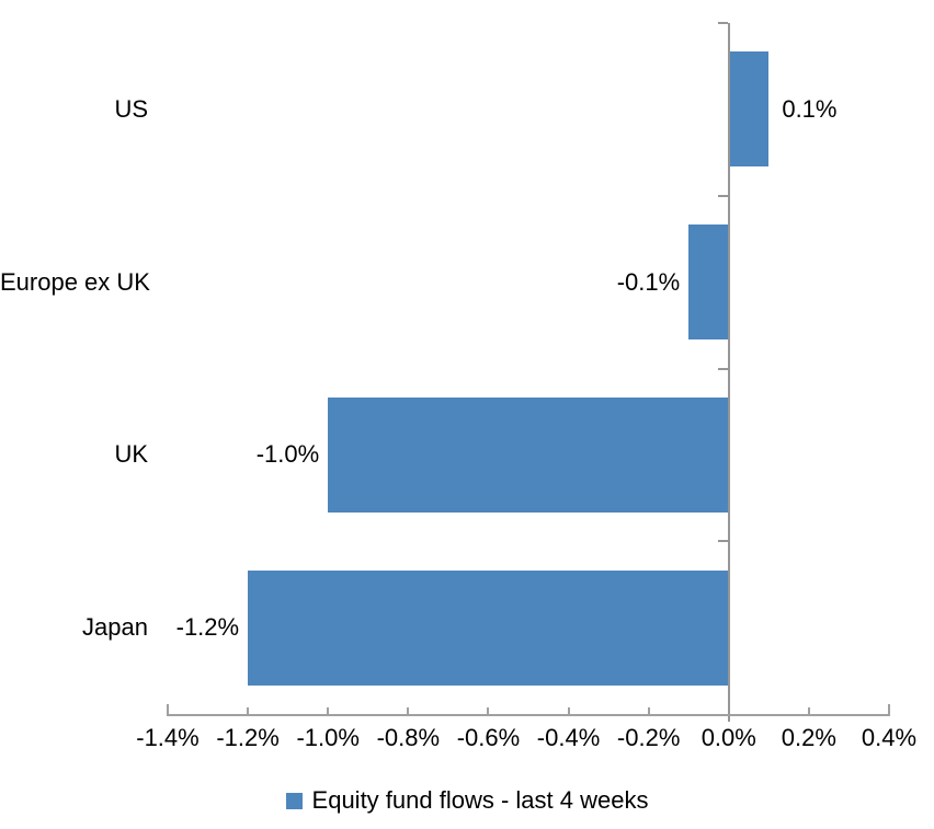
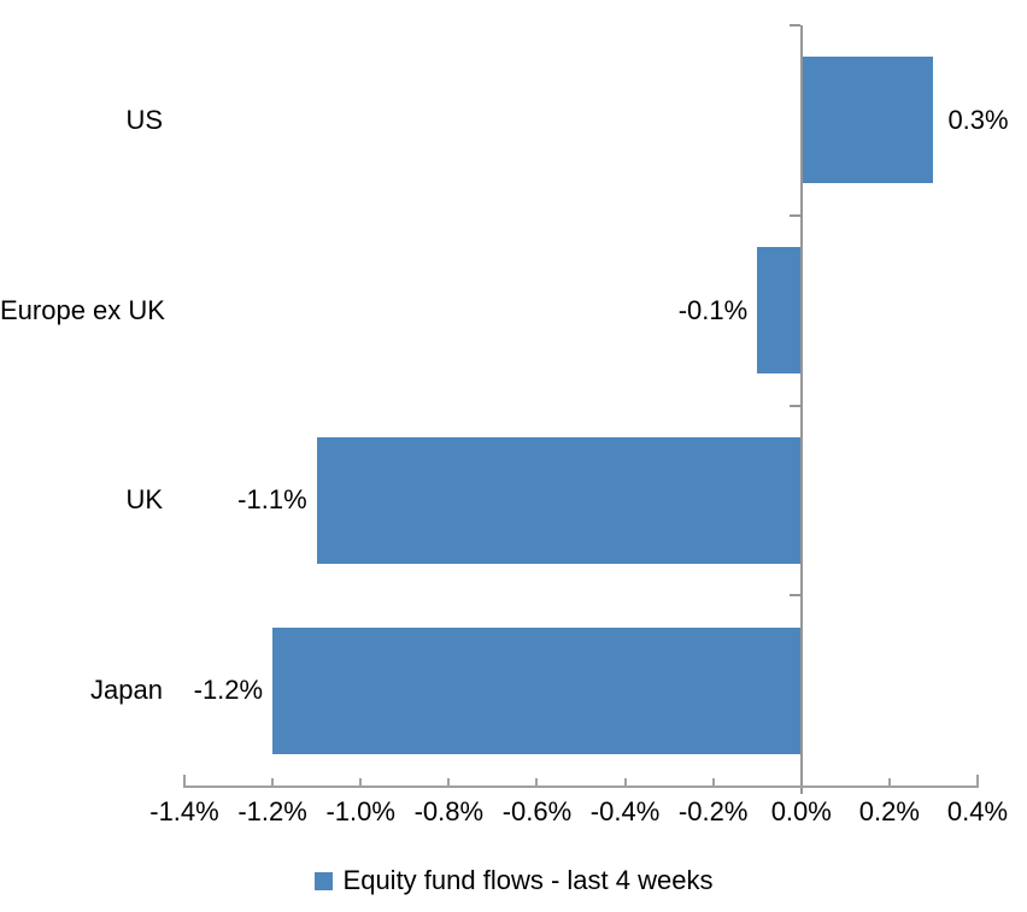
US: 0.1% -> 0.3%
UK: -1.0% -> -1.1%
